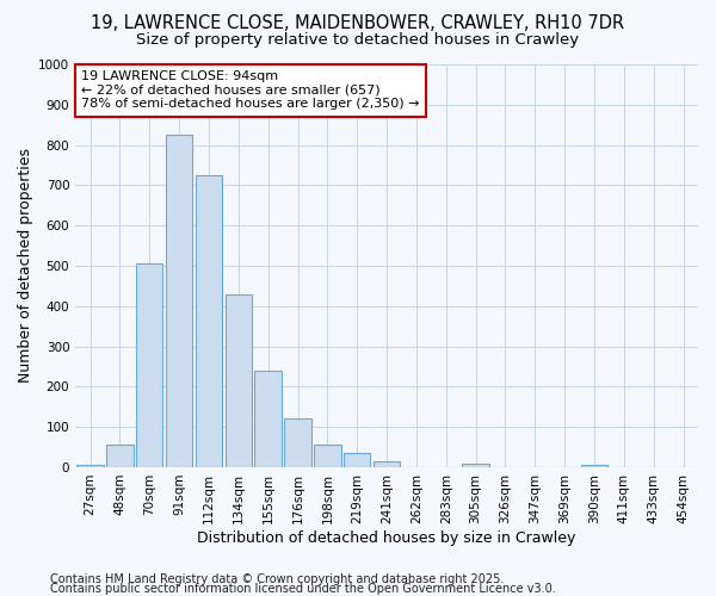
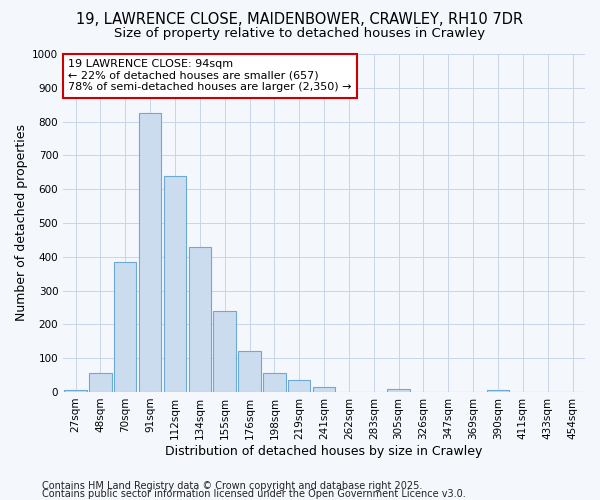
70sqm: 505 -> 385
112sqm: 725 -> 640
